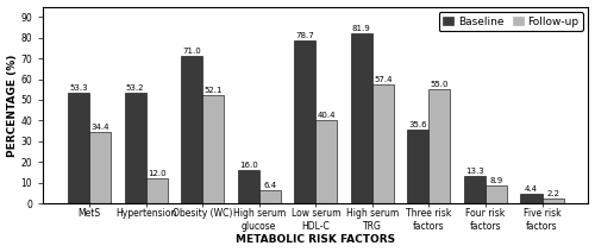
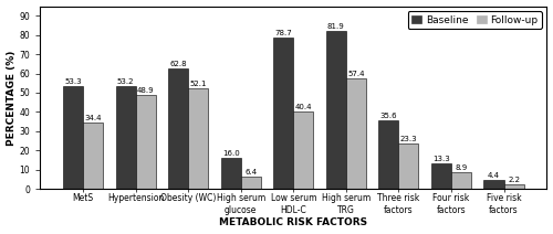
Follow-up/Hypertension: 12 -> 49
Baseline/Obesity (WC): 71 -> 63
Follow-up/Three risk factors: 55 -> 23
